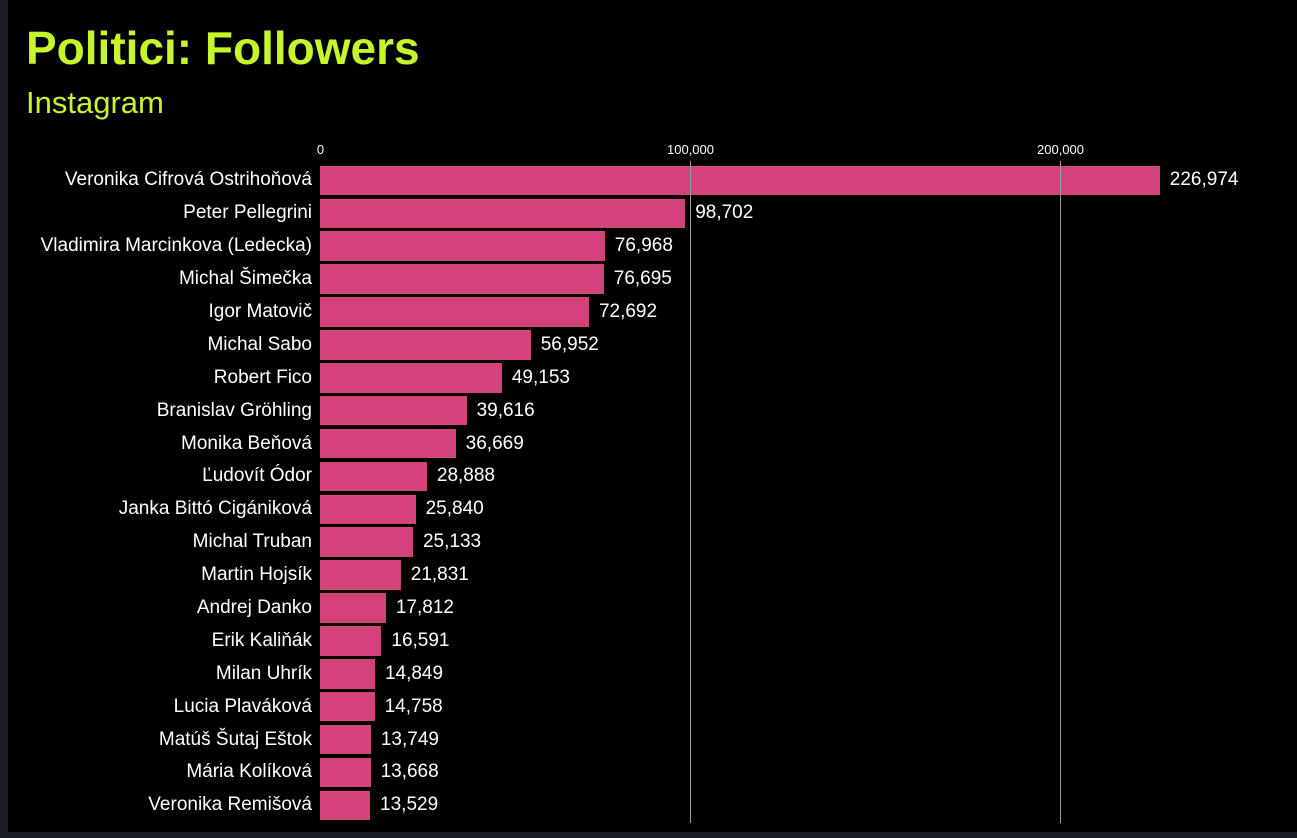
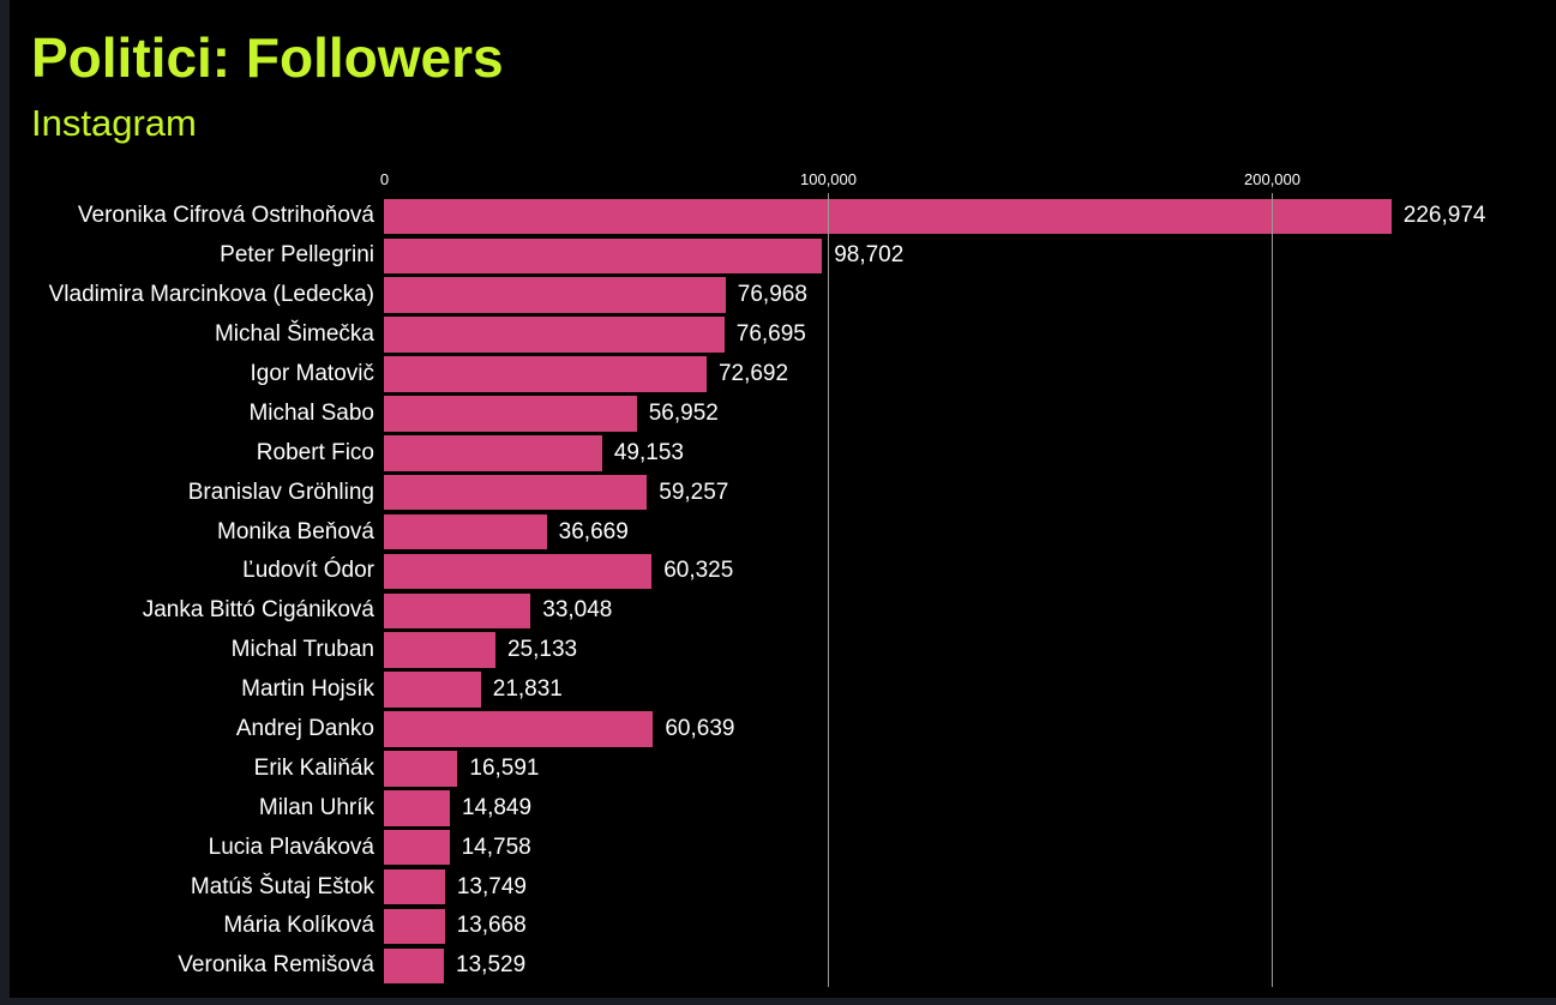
Branislav Gröhling: 39,616 -> 59,257
Ľudovít Ódor: 28,888 -> 60,325
Janka Bittó Cigániková: 25,840 -> 33,048
Andrej Danko: 17,812 -> 60,639
